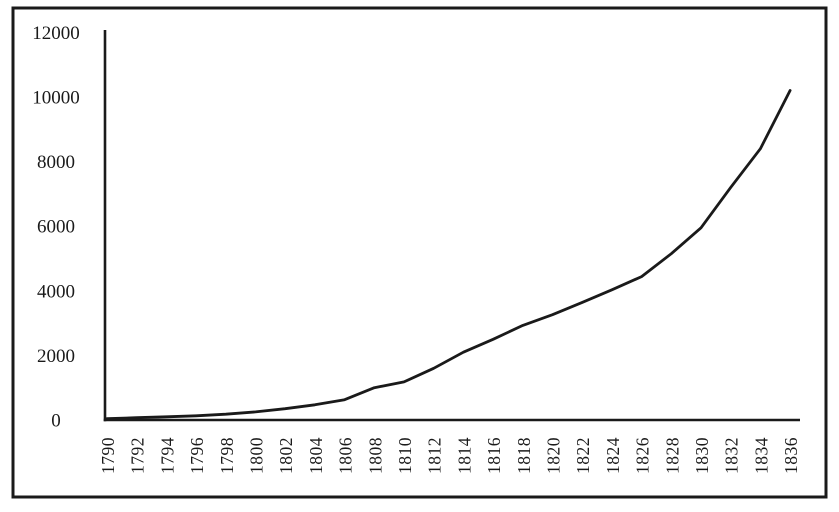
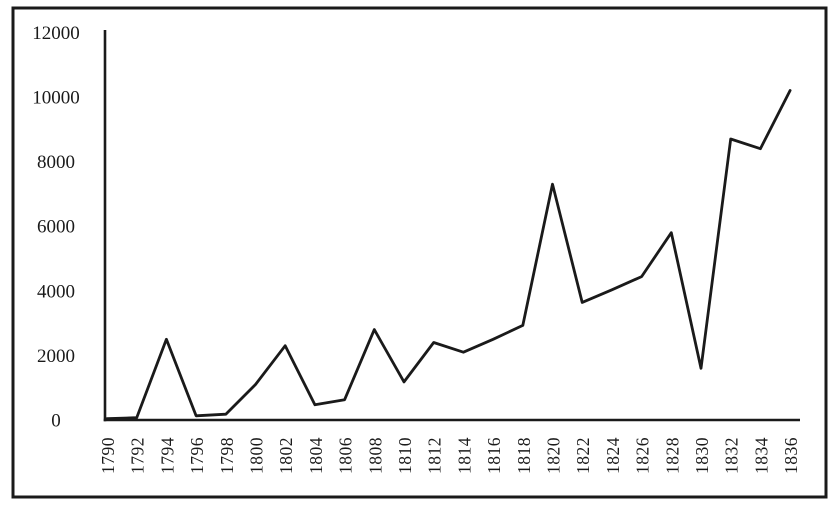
1794: 100 -> 2500
1800: 200 -> 1100
1802: 400 -> 2300
1808: 1000 -> 2800
1812: 1600 -> 2400
1820: 3300 -> 7300
1828: 5200 -> 5800
1830: 6000 -> 1600
1832: 7200 -> 8700
